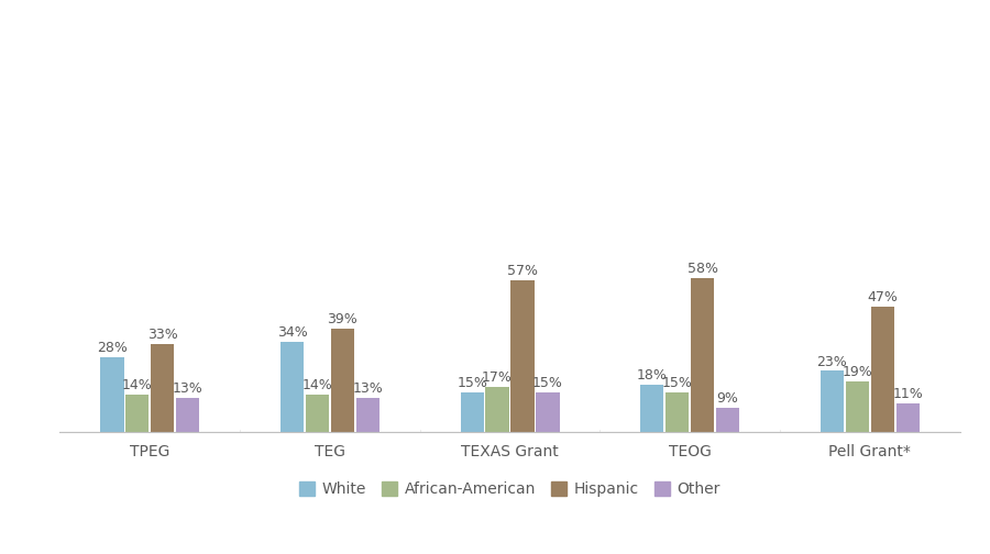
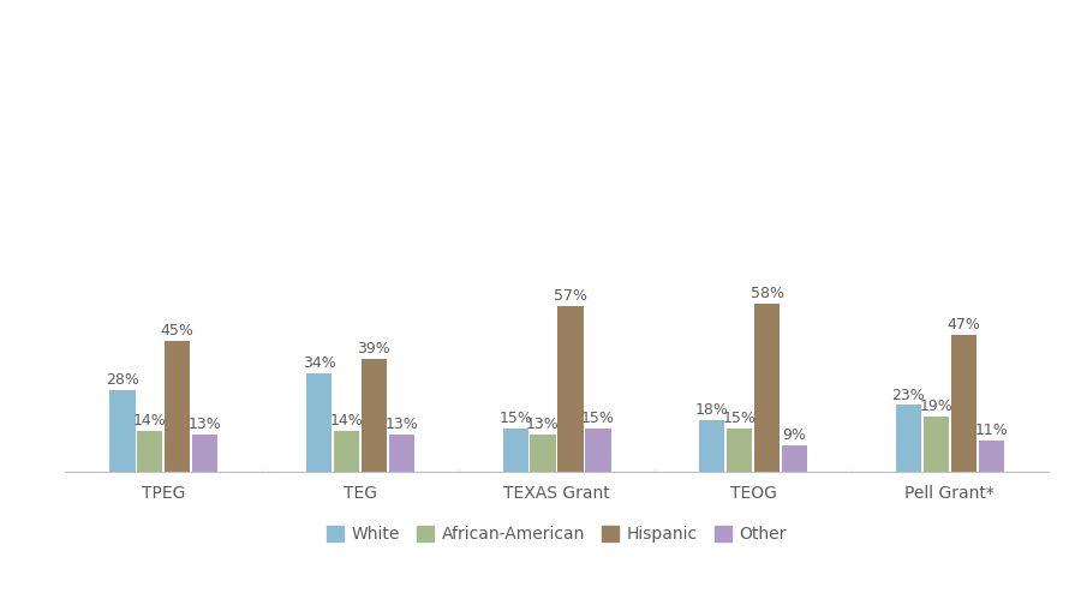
Hispanic/TPEG: 33% -> 45%
African-American/TEXAS Grant: 17% -> 13%
